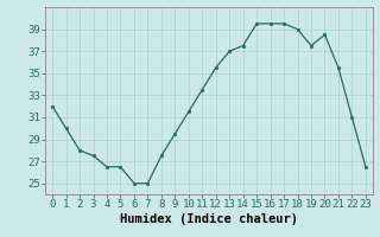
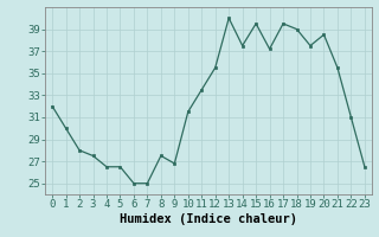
9: 29.5 -> 26.8
13: 37.0 -> 40.0
16: 39.5 -> 37.2
